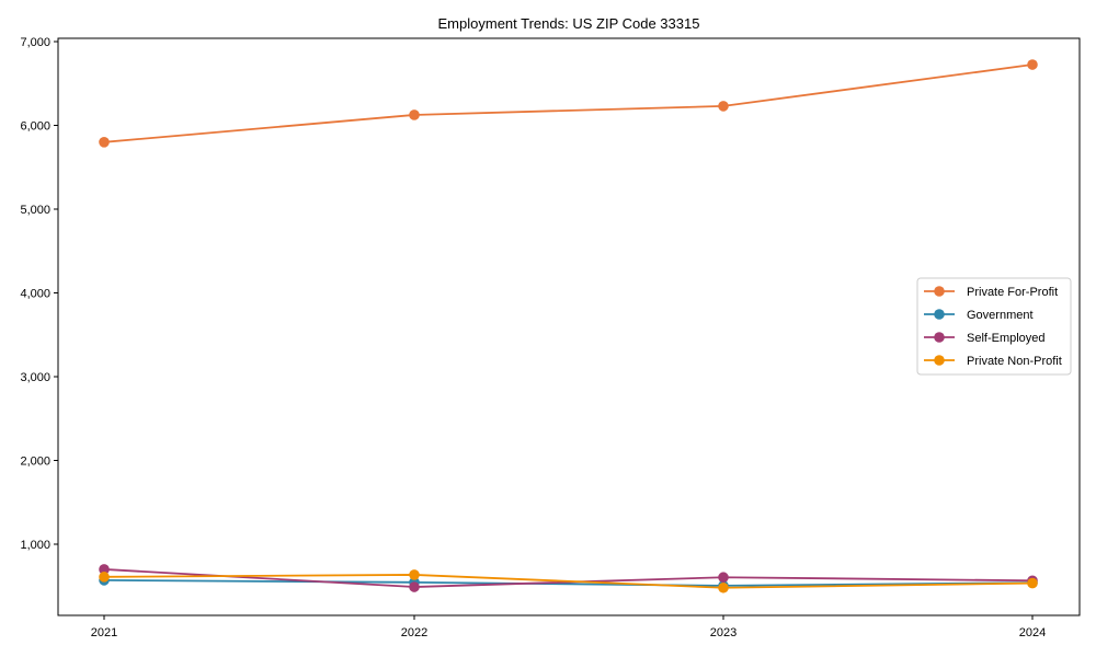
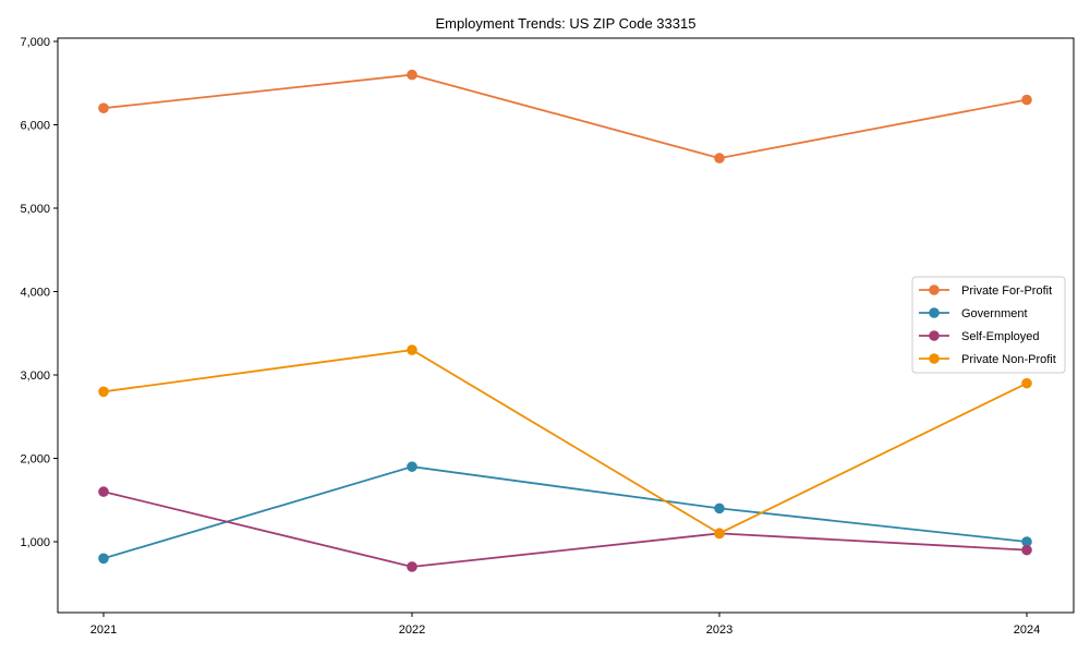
Private For-Profit/2021: 5800 -> 6200
Government/2021: 600 -> 800
Self-Employed/2021: 700 -> 1600
Private Non-Profit/2021: 600 -> 2800
Private For-Profit/2022: 6100 -> 6600
Government/2022: 500 -> 1900
Self-Employed/2022: 500 -> 700
Private Non-Profit/2022: 600 -> 3300
Private For-Profit/2023: 6200 -> 5600
Government/2023: 500 -> 1400
Self-Employed/2023: 600 -> 1100
Private Non-Profit/2023: 500 -> 1100
Private For-Profit/2024: 6700 -> 6300
Government/2024: 500 -> 1000
Self-Employed/2024: 600 -> 900
Private Non-Profit/2024: 500 -> 2900
